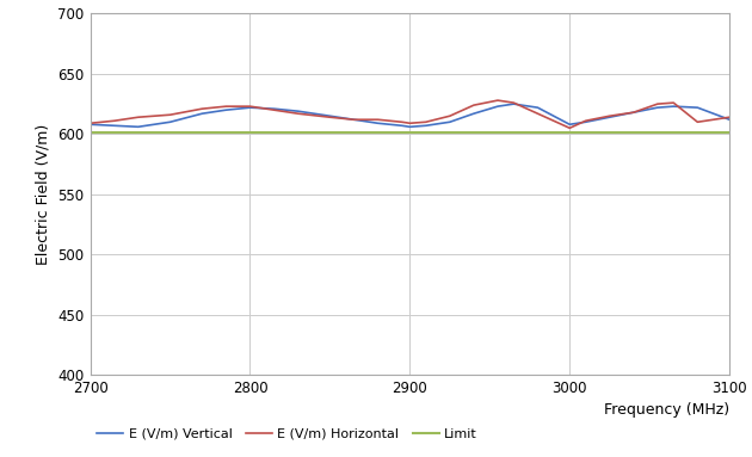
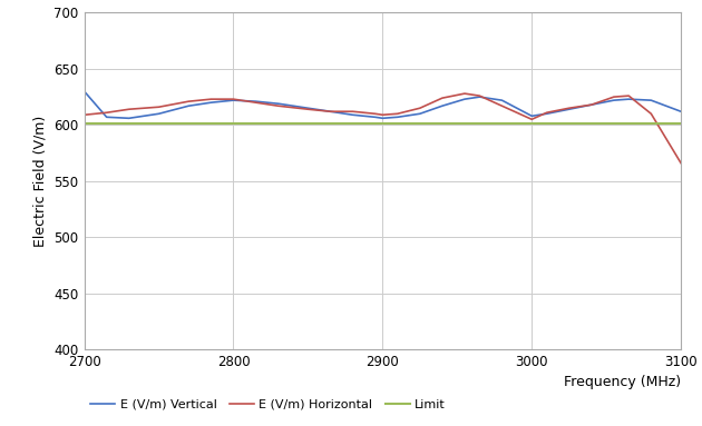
E (V/m) Vertical/2700: 608 -> 630
E (V/m) Horizontal/3100: 614 -> 566
